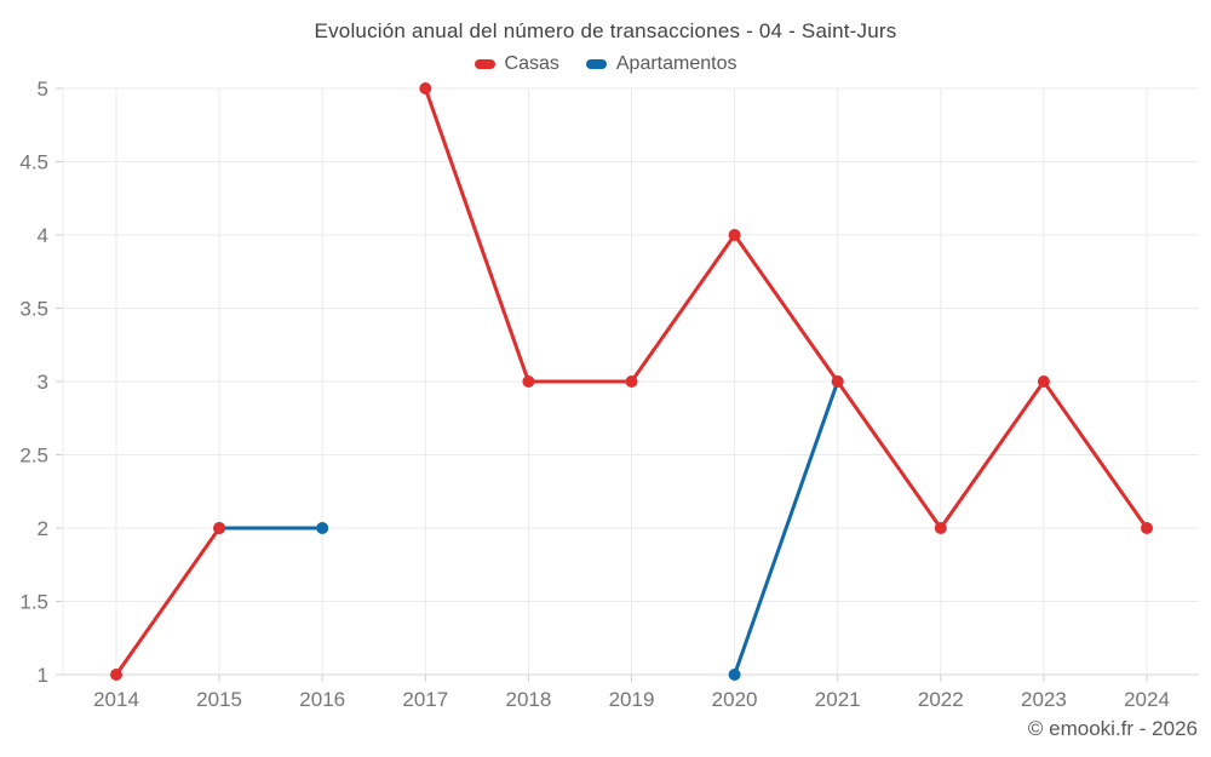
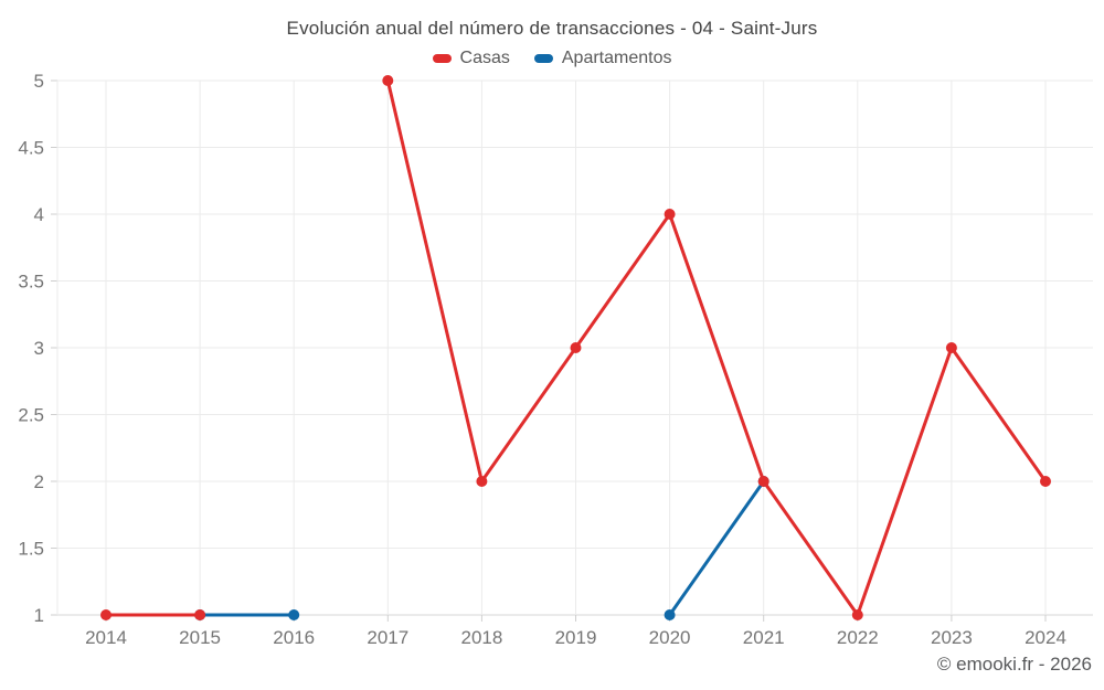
Casas/2015: 2 -> 1
Apartamentos/2015: 2 -> 1
Apartamentos/2016: 2 -> 1
Casas/2018: 3 -> 2
Casas/2021: 3 -> 2
Apartamentos/2021: 3 -> 2
Casas/2022: 2 -> 1
